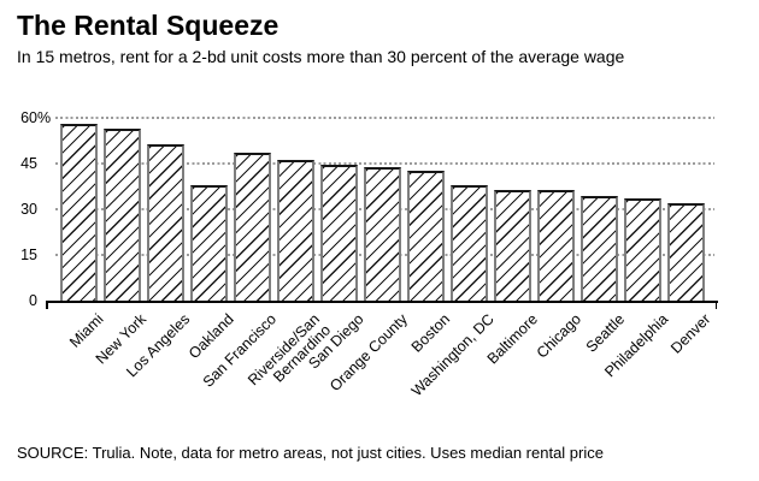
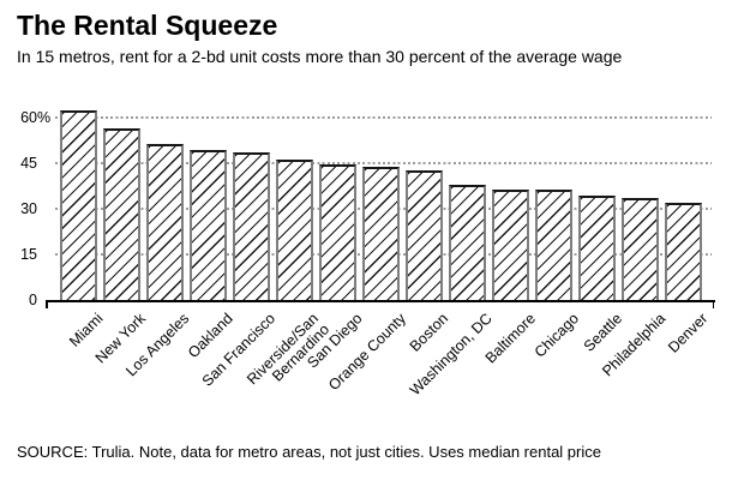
Miami: 58 -> 62
Oakland: 38 -> 50
